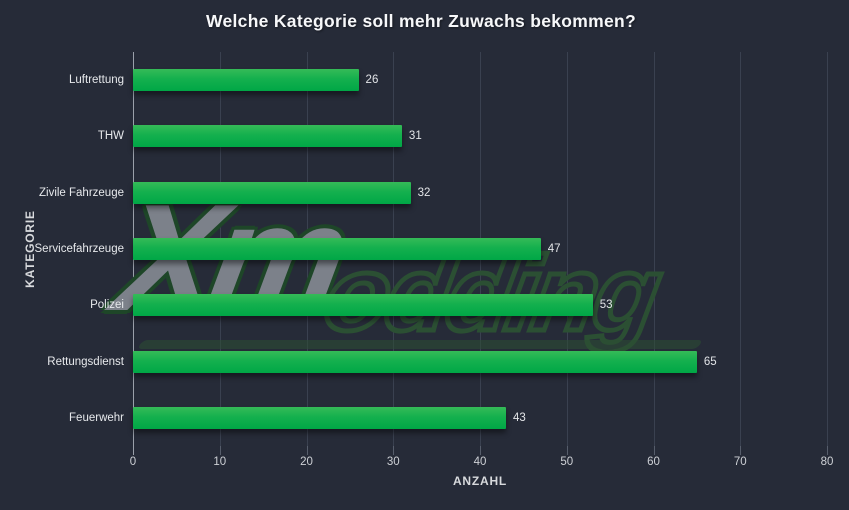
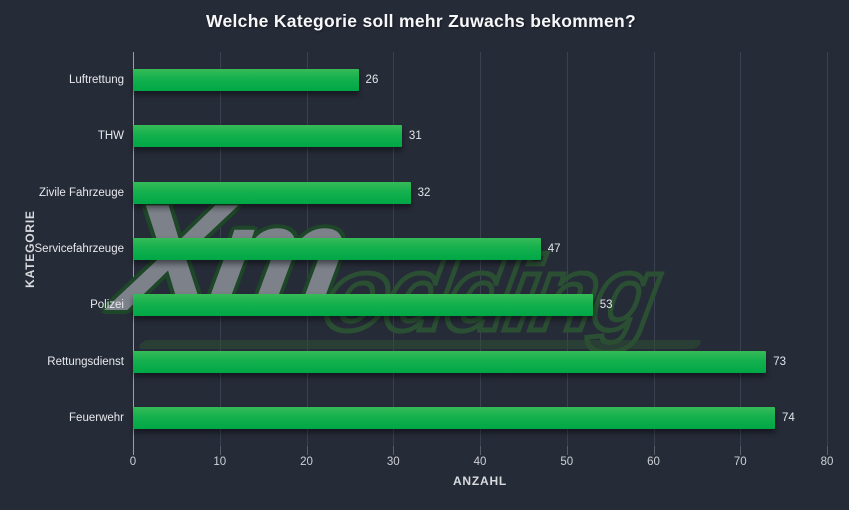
Rettungsdienst: 65 -> 73
Feuerwehr: 43 -> 74
